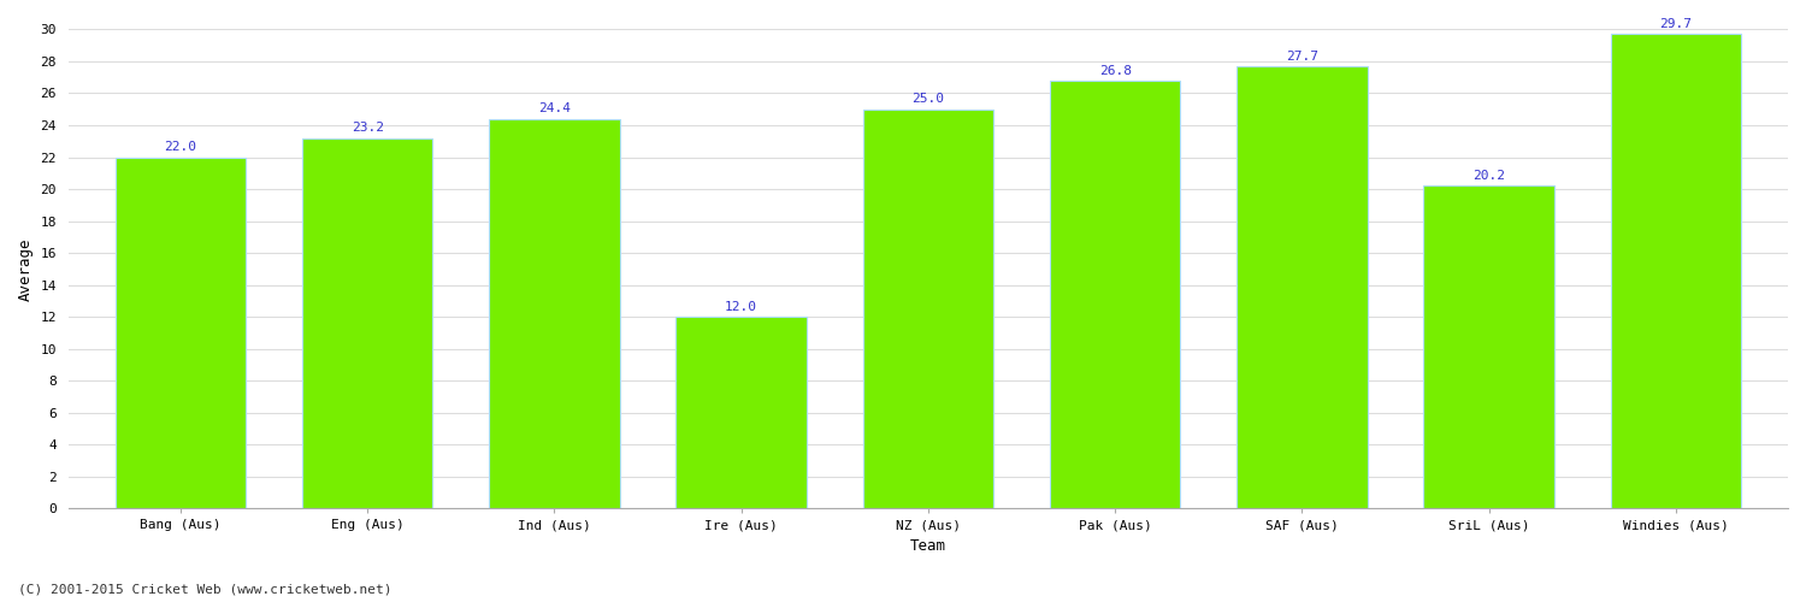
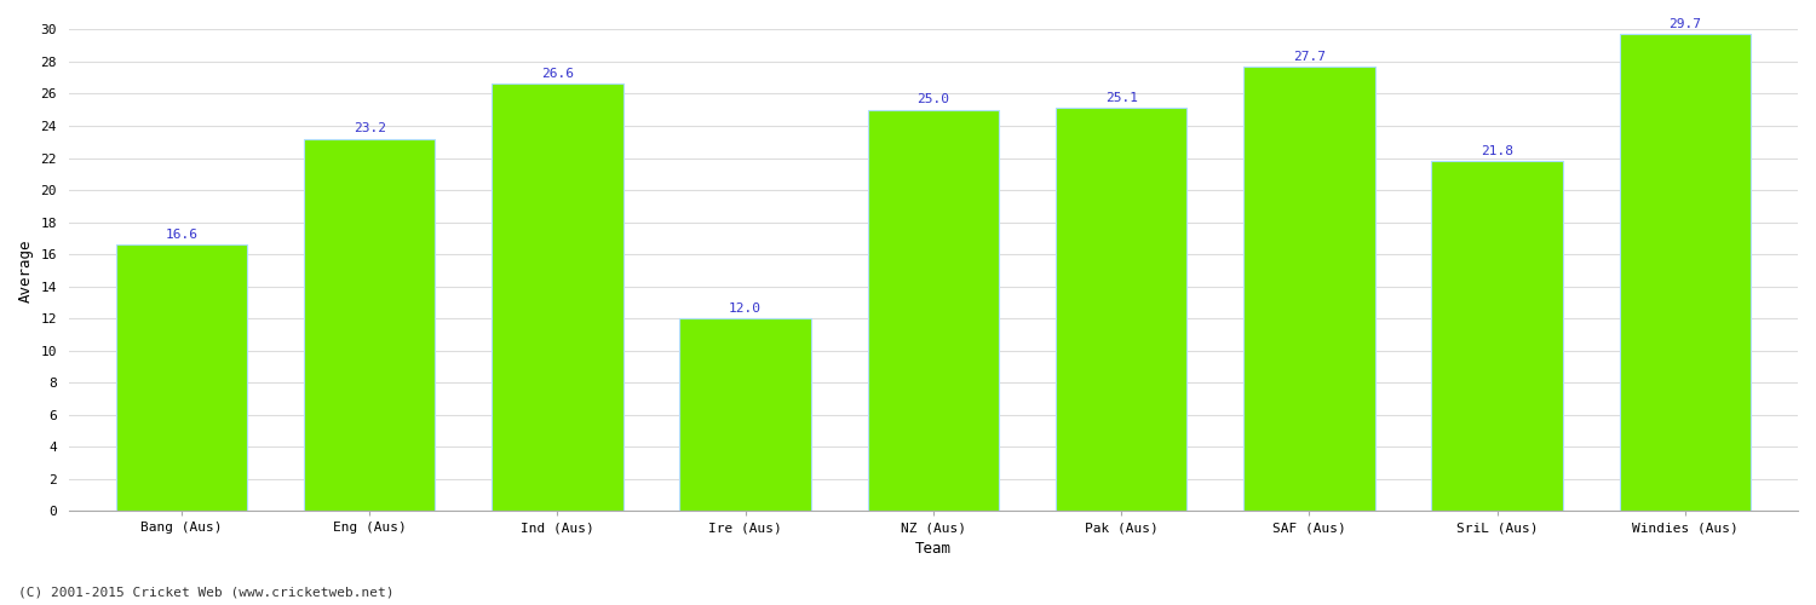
Bang (Aus): 22.0 -> 16.6
Ind (Aus): 24.4 -> 26.6
Pak (Aus): 26.8 -> 25.1
SriL (Aus): 20.2 -> 21.8
